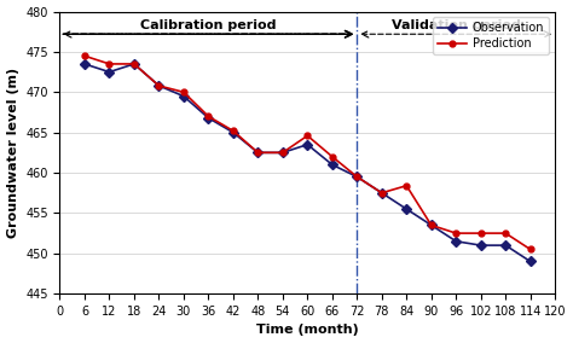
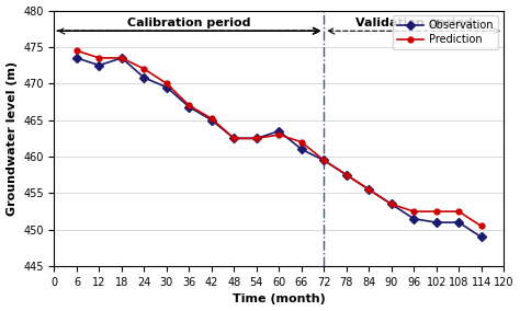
Prediction/24: 470.8 -> 472.0
Prediction/60: 464.6 -> 463.0
Prediction/84: 458.4 -> 455.5
